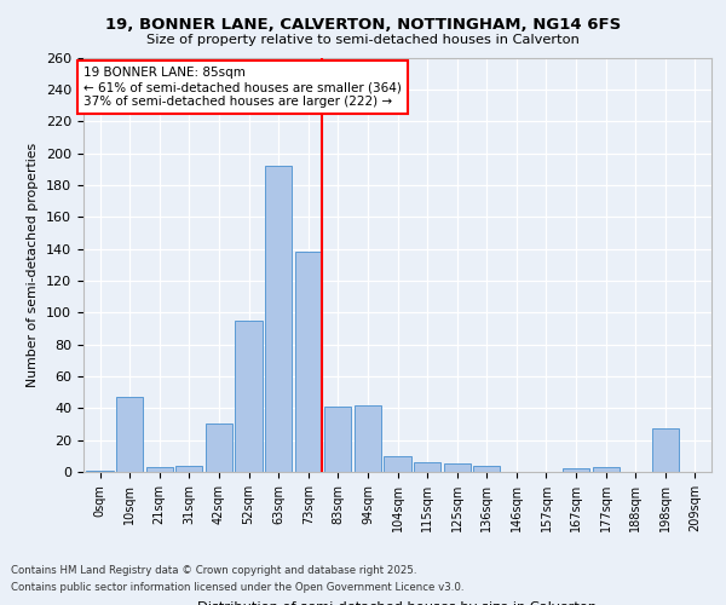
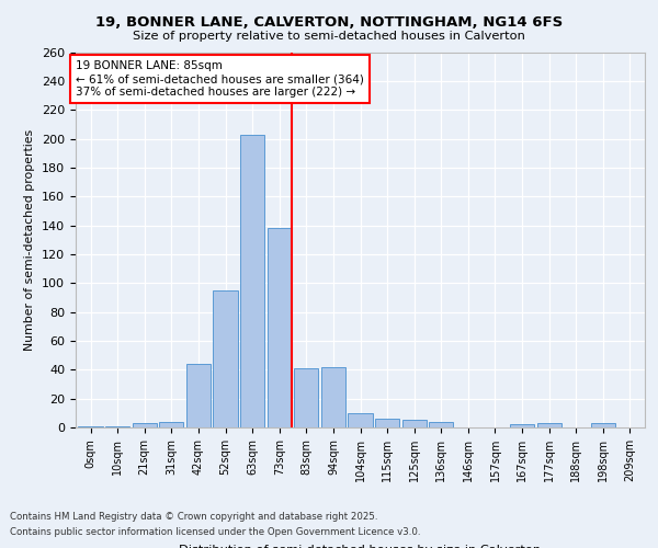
10sqm: 47 -> 1
42sqm: 30 -> 44
63sqm: 192 -> 203
198sqm: 27 -> 3
